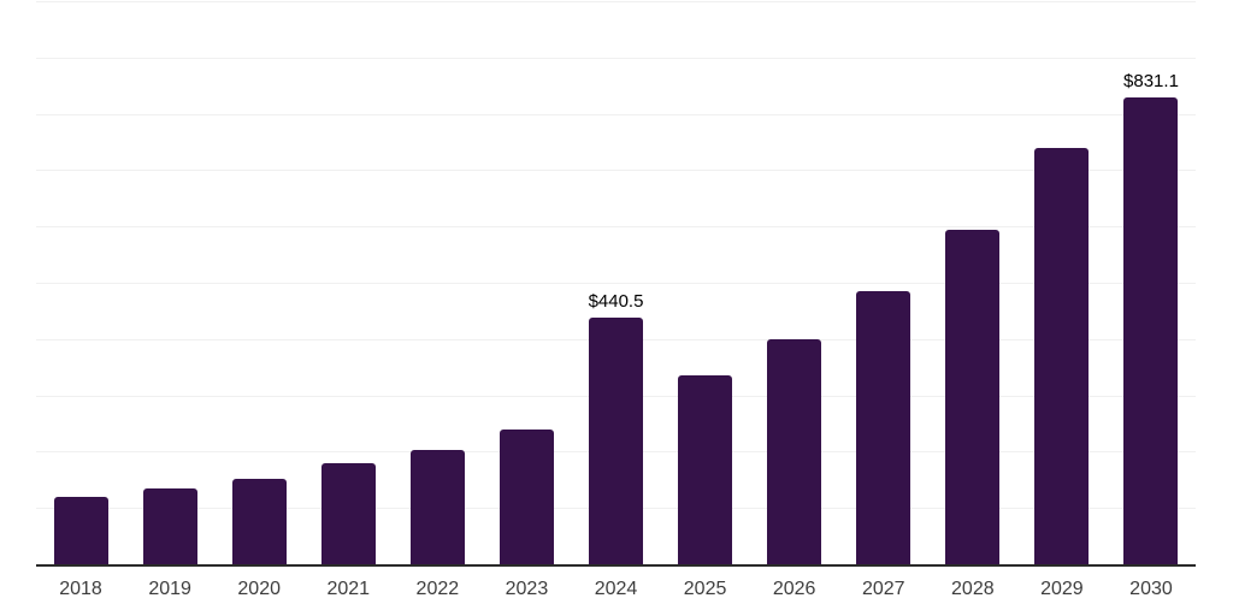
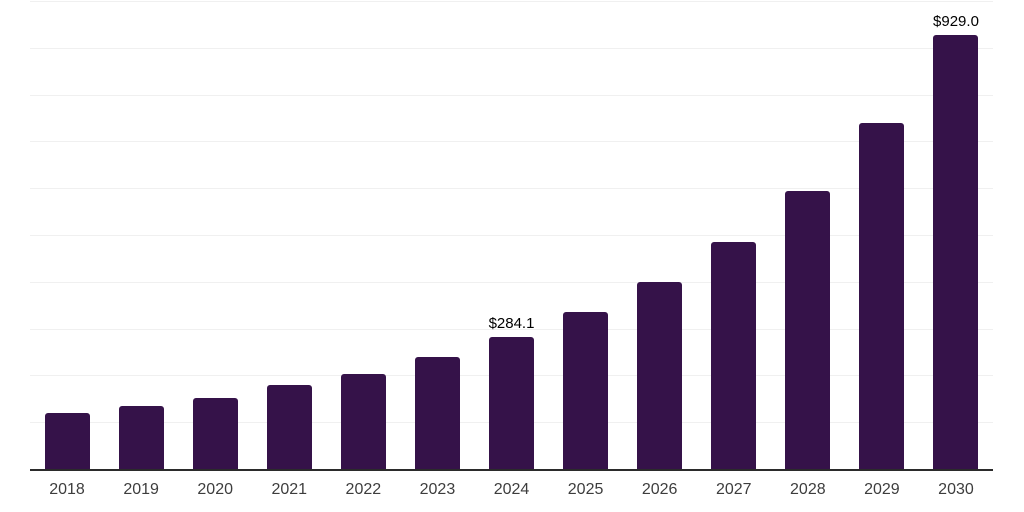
2024: $440.5 -> $284.1
2030: $831.1 -> $929.0
